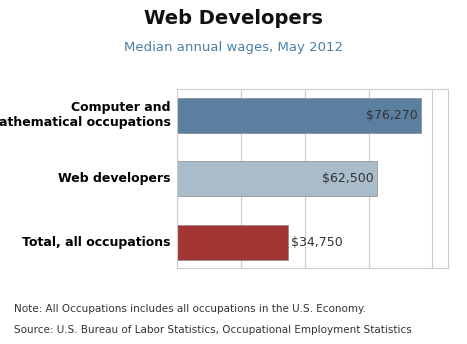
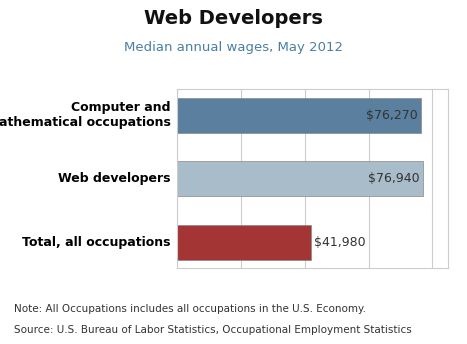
Web developers: $62,500 -> $76,940
Total, all occupations: $34,750 -> $41,980
